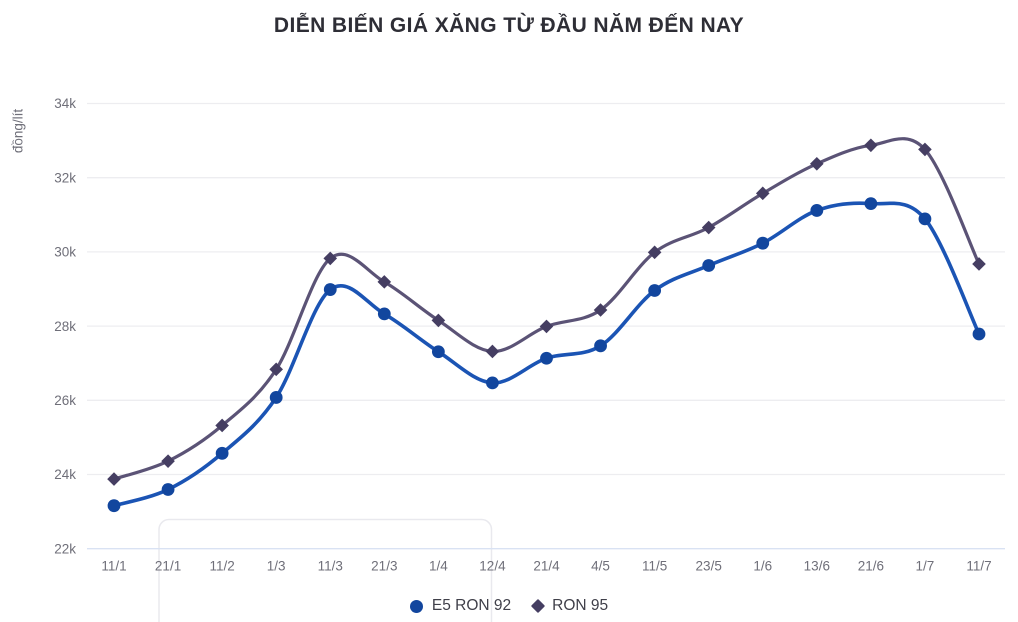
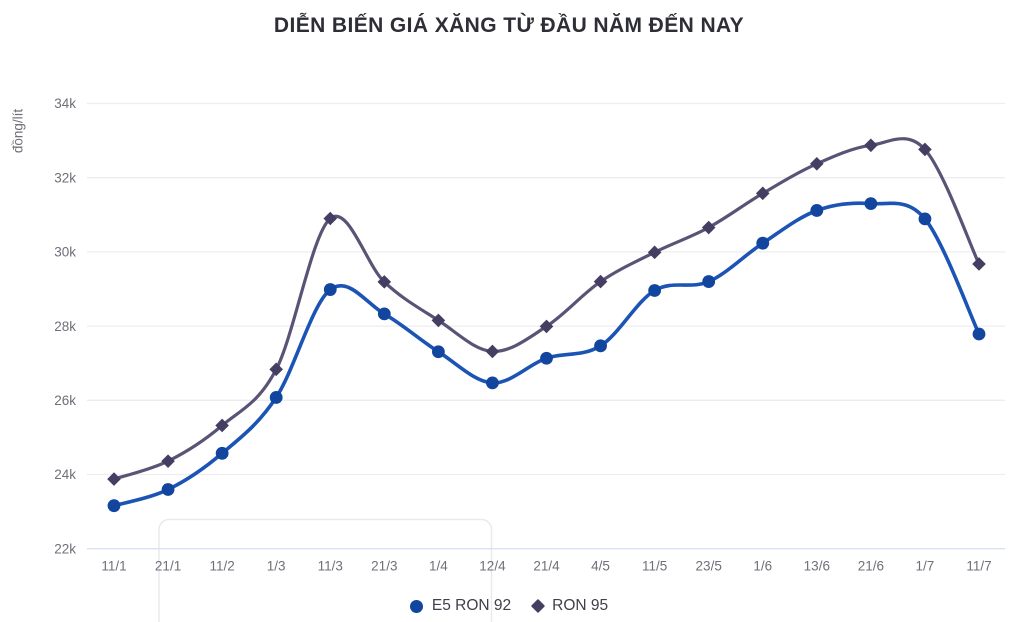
RON 95/11/3: 29.8k -> 30.9k
RON 95/4/5: 28.4k -> 29.2k
E5 RON 92/23/5: 29.6k -> 29.2k
